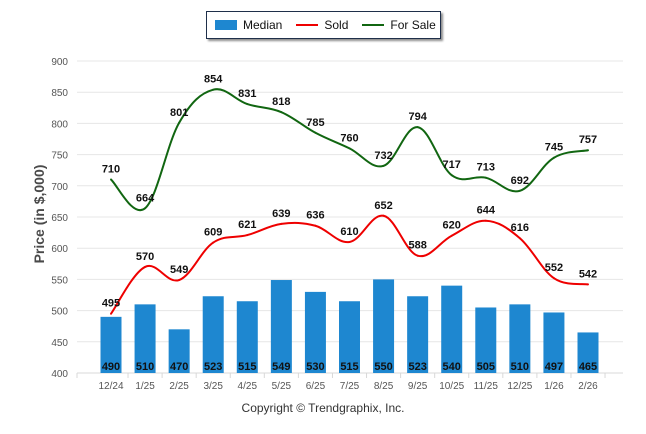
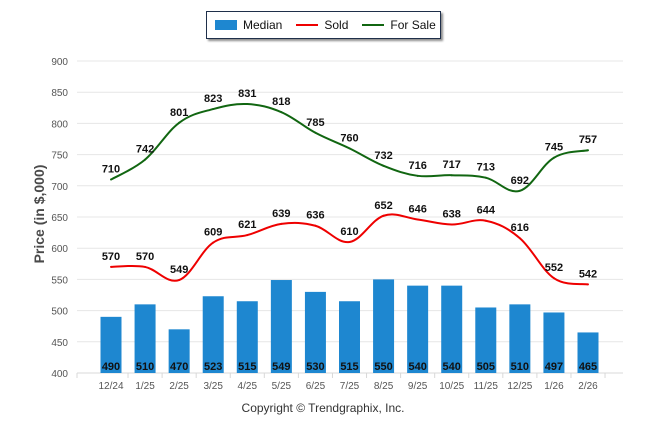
Sold/12/24: 495 -> 570
For Sale/1/25: 664 -> 742
For Sale/3/25: 854 -> 823
Median/9/25: 523 -> 540
Sold/9/25: 588 -> 646
For Sale/9/25: 794 -> 716
Sold/10/25: 620 -> 638
